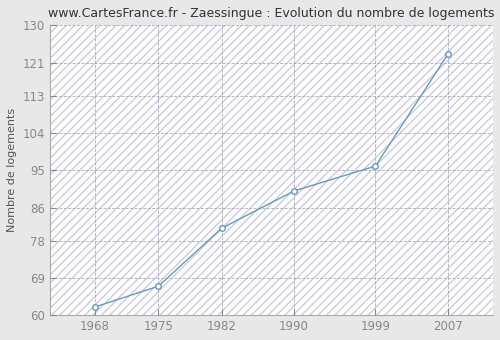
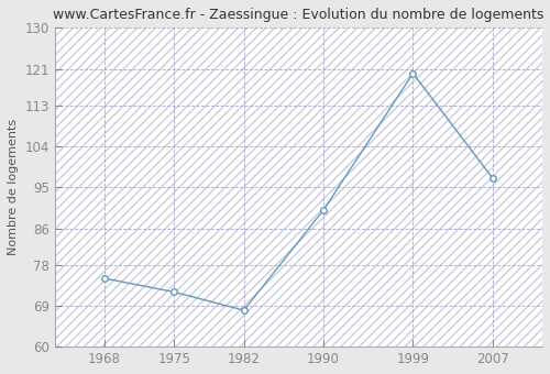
1968: 62 -> 75
1975: 67 -> 72
1982: 81 -> 68
1999: 96 -> 120
2007: 123 -> 97
